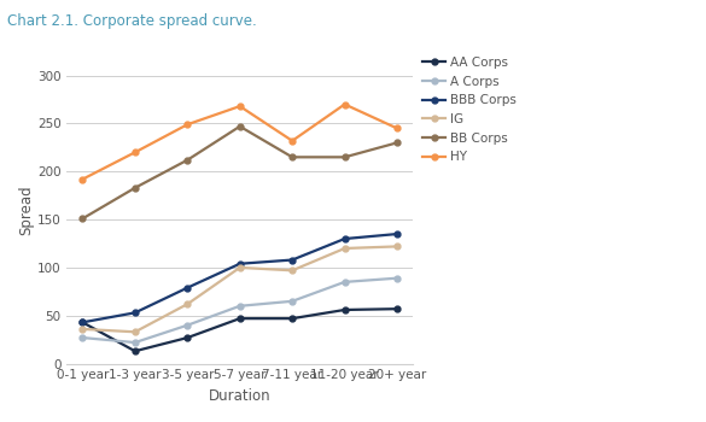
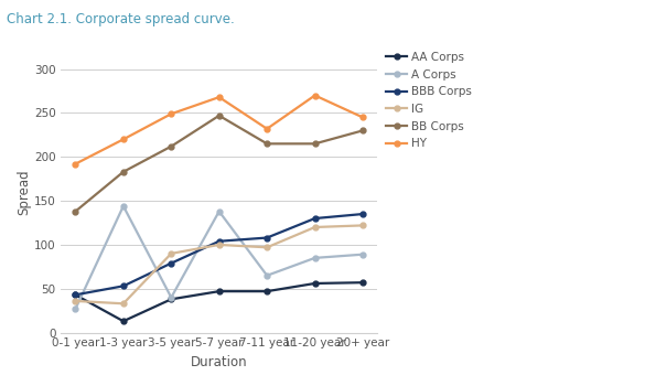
BB Corps/0-1 year: 151 -> 138
A Corps/1-3 year: 22 -> 144
AA Corps/3-5 year: 27 -> 38
IG/3-5 year: 62 -> 90
A Corps/5-7 year: 60 -> 138
